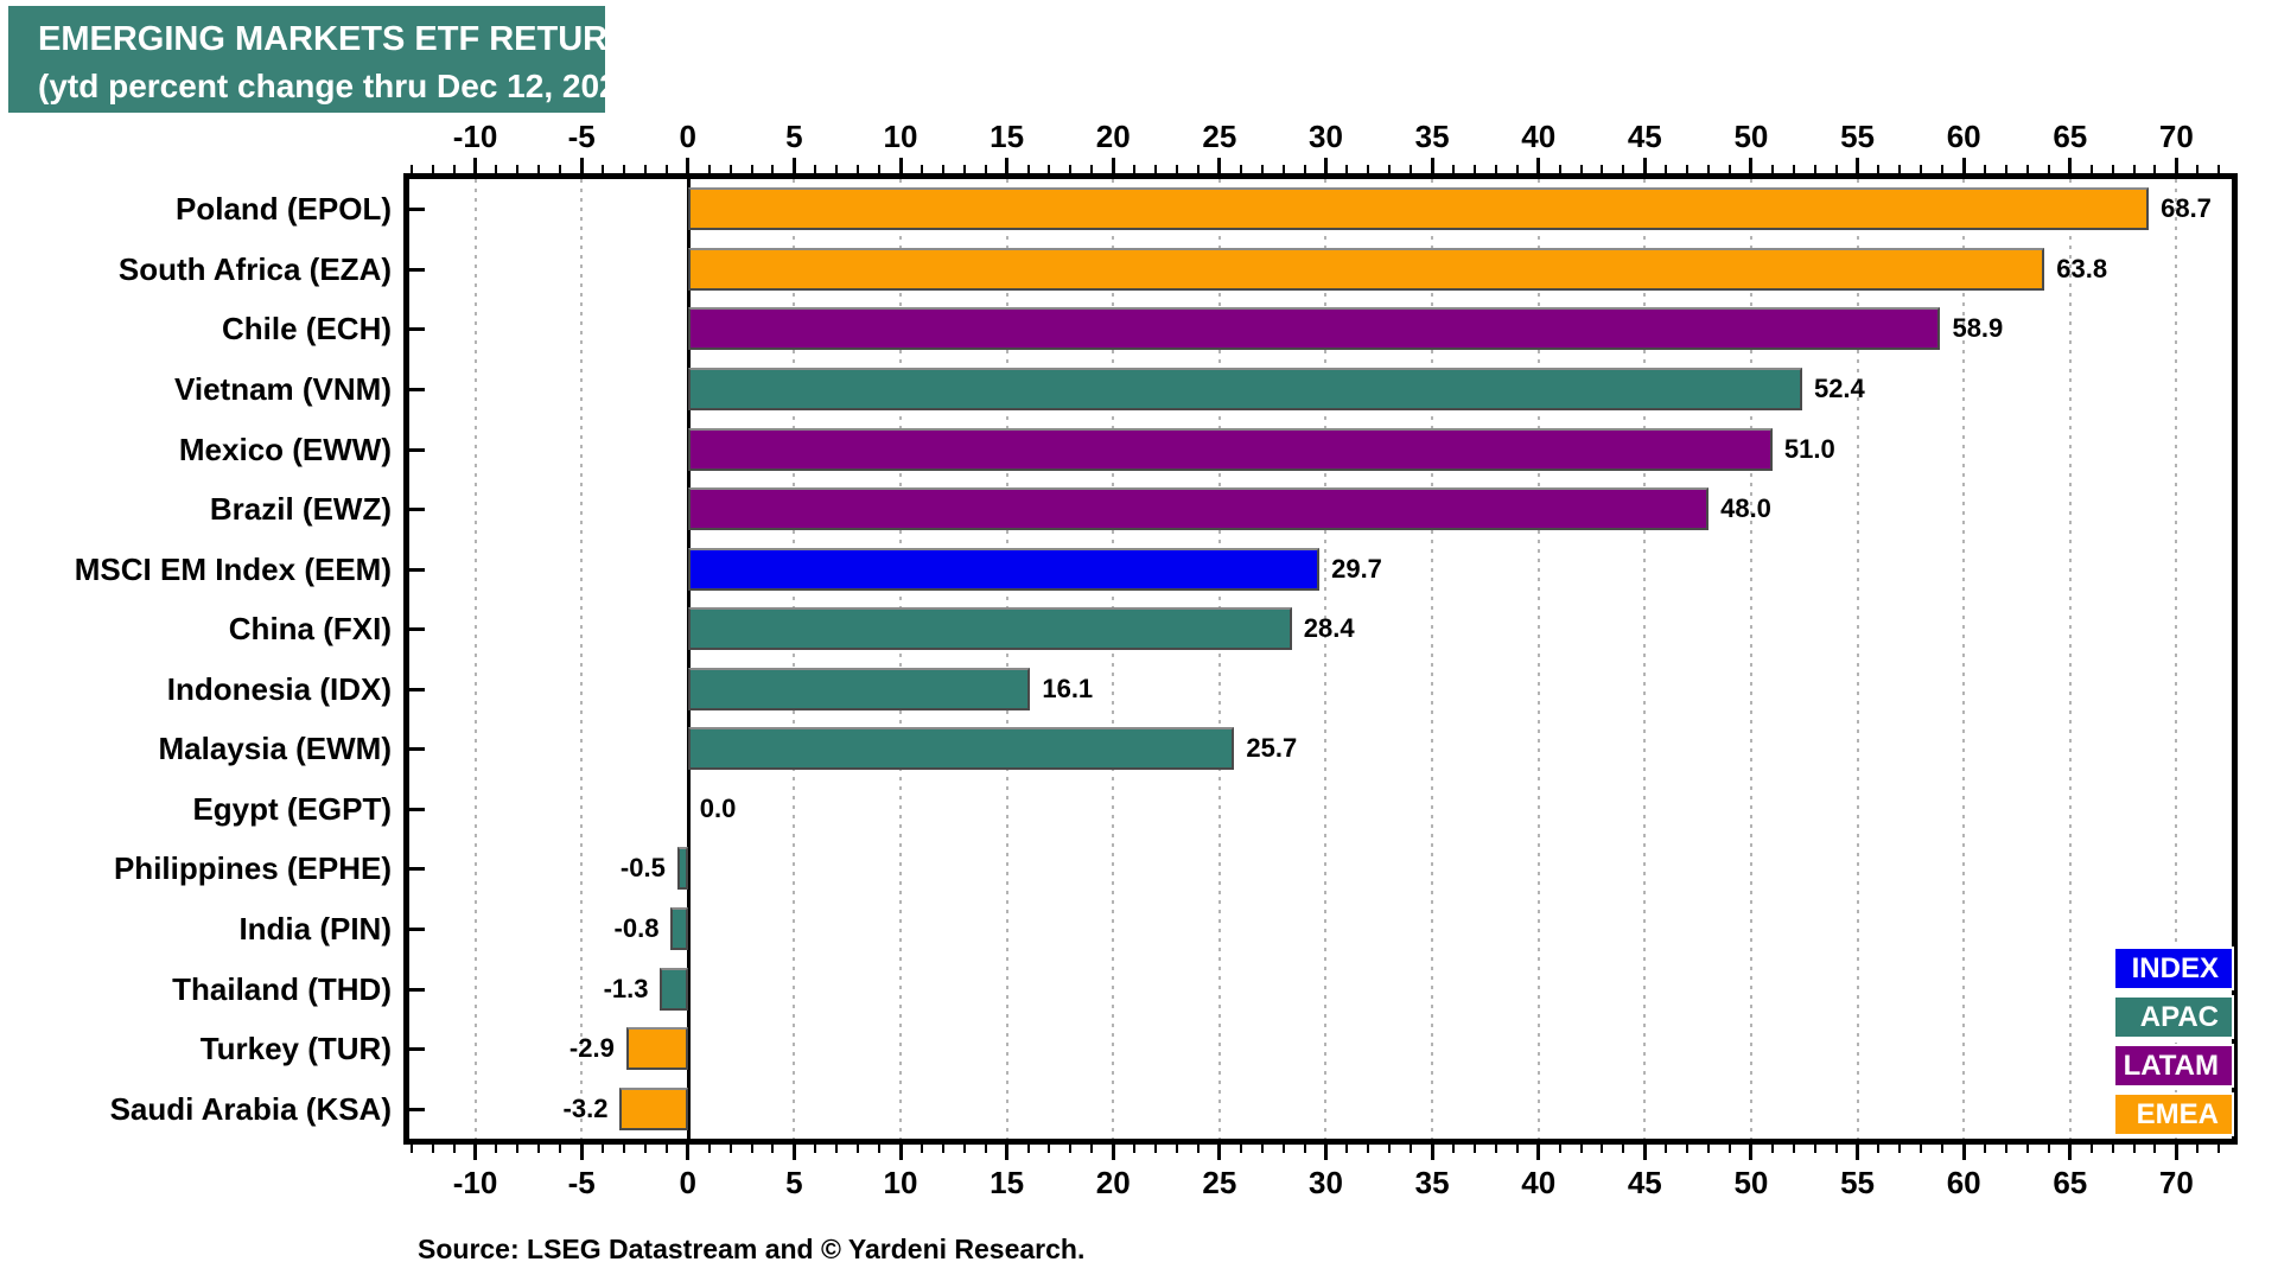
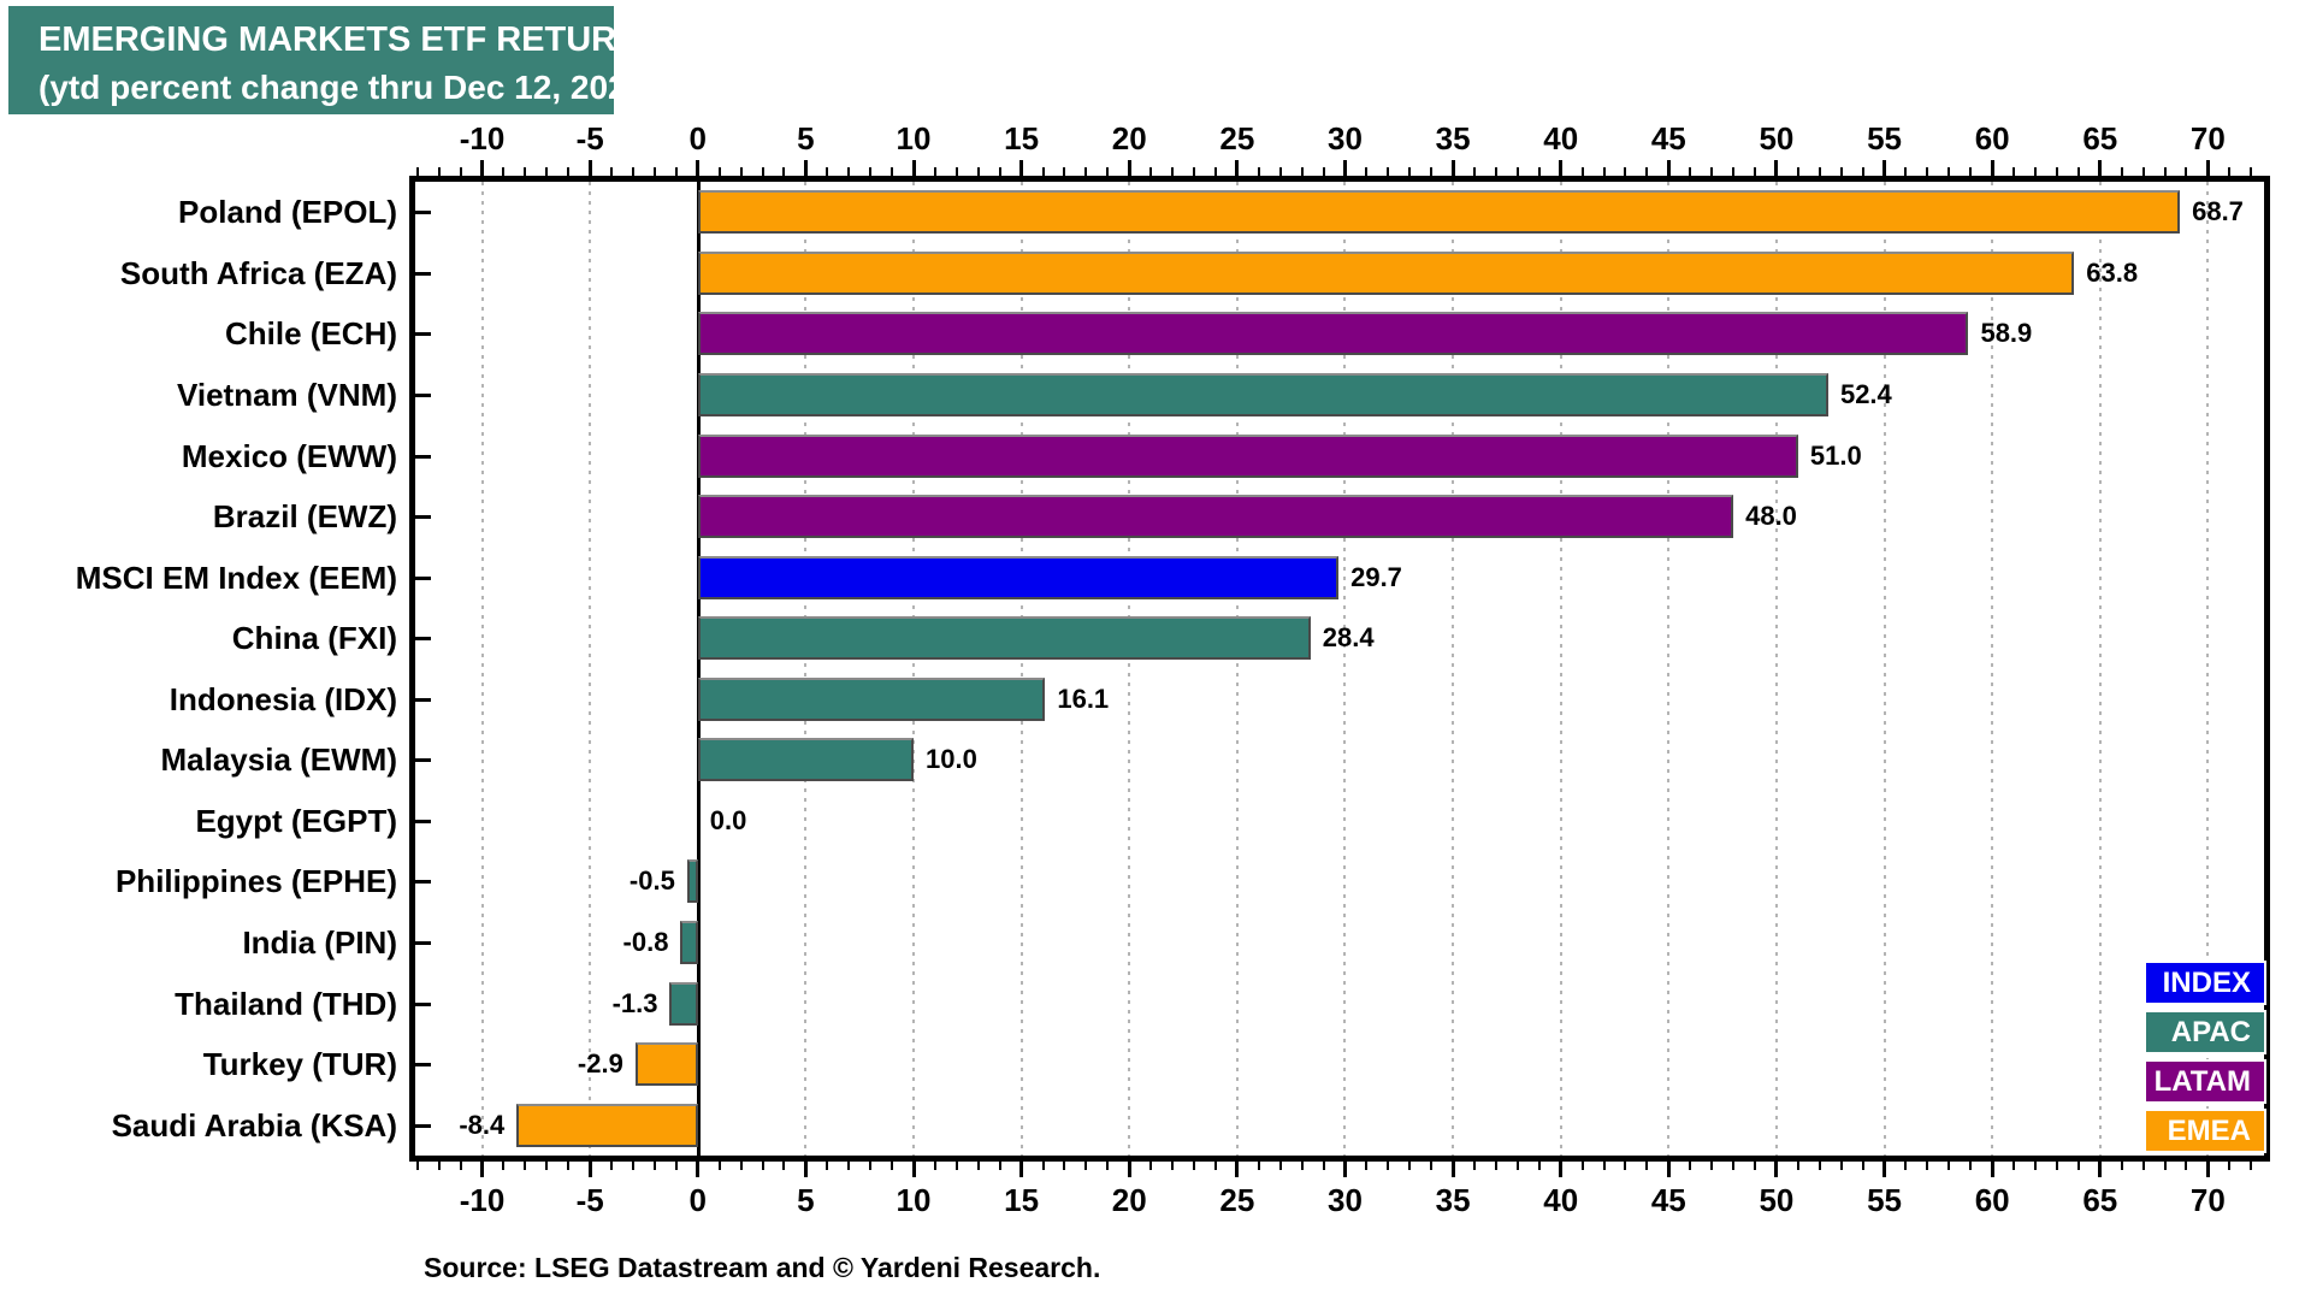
Malaysia (EWM): 25.7 -> 10.0
Saudi Arabia (KSA): -3.2 -> -8.4
